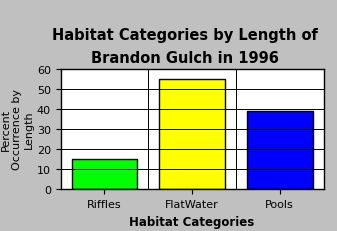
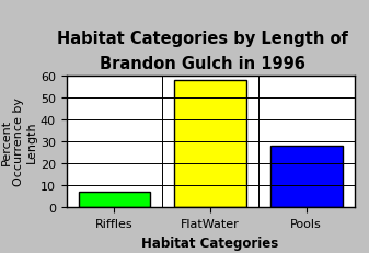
Riffles: 15 -> 7
FlatWater: 55 -> 58
Pools: 39 -> 28
